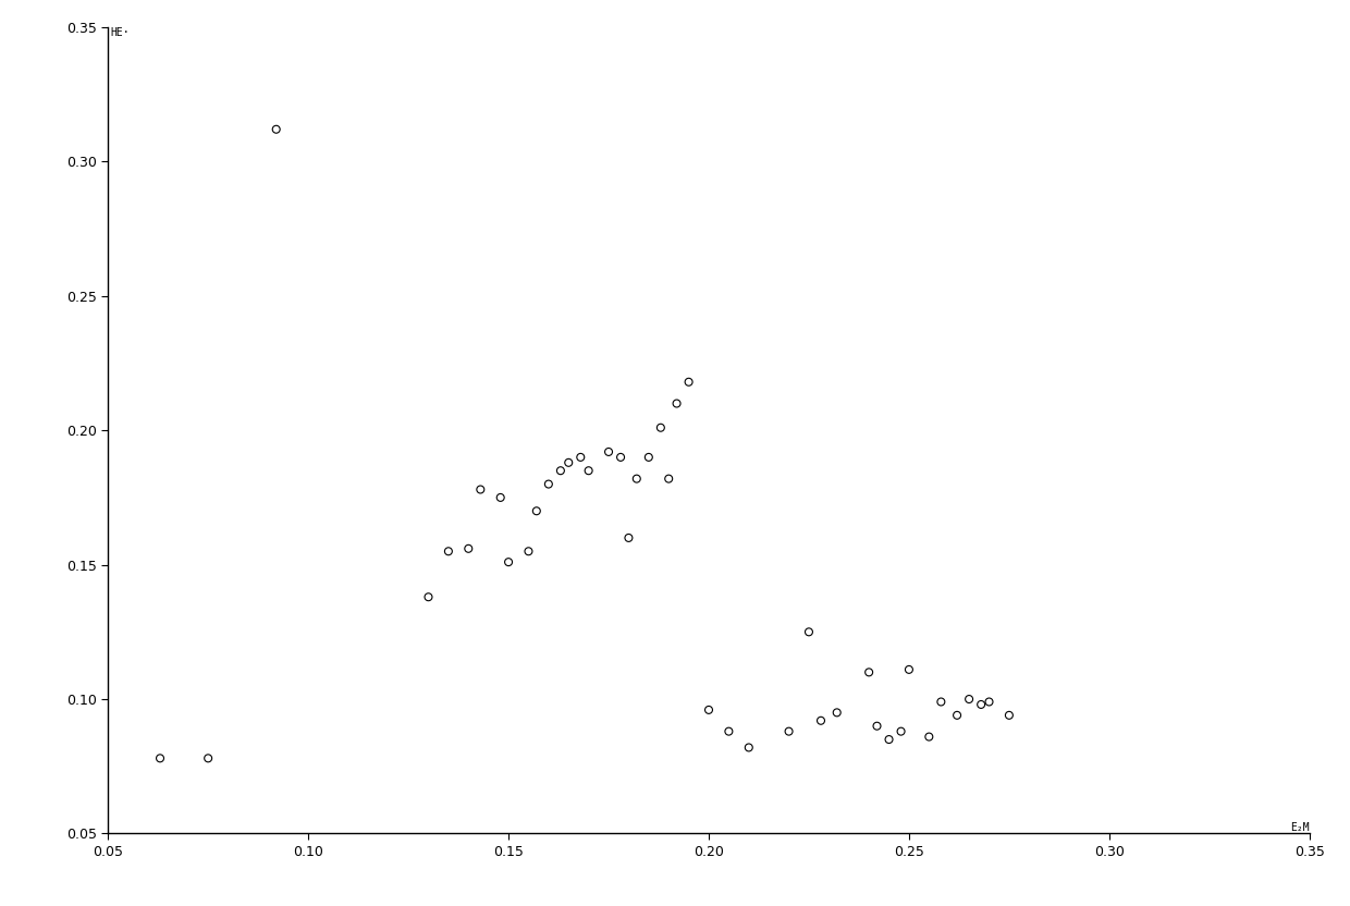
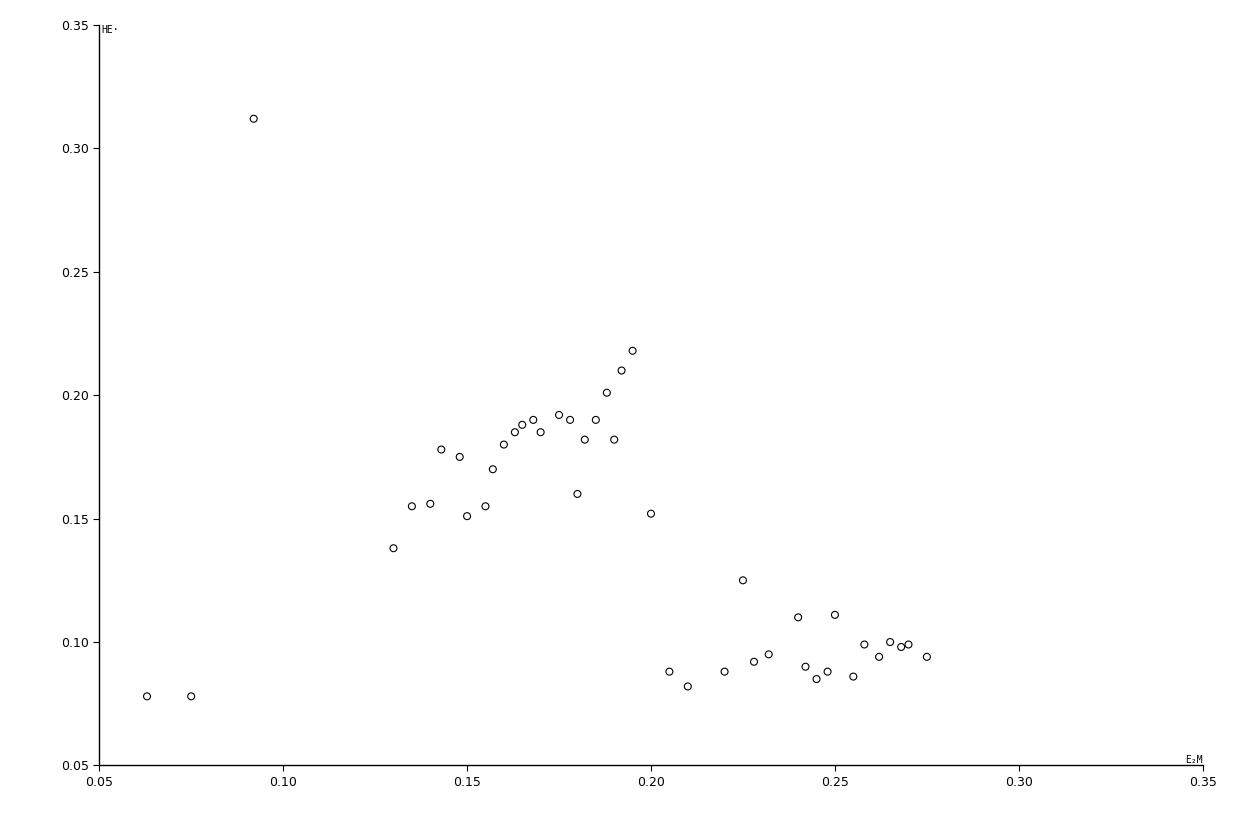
0.20: 0.096 -> 0.152
